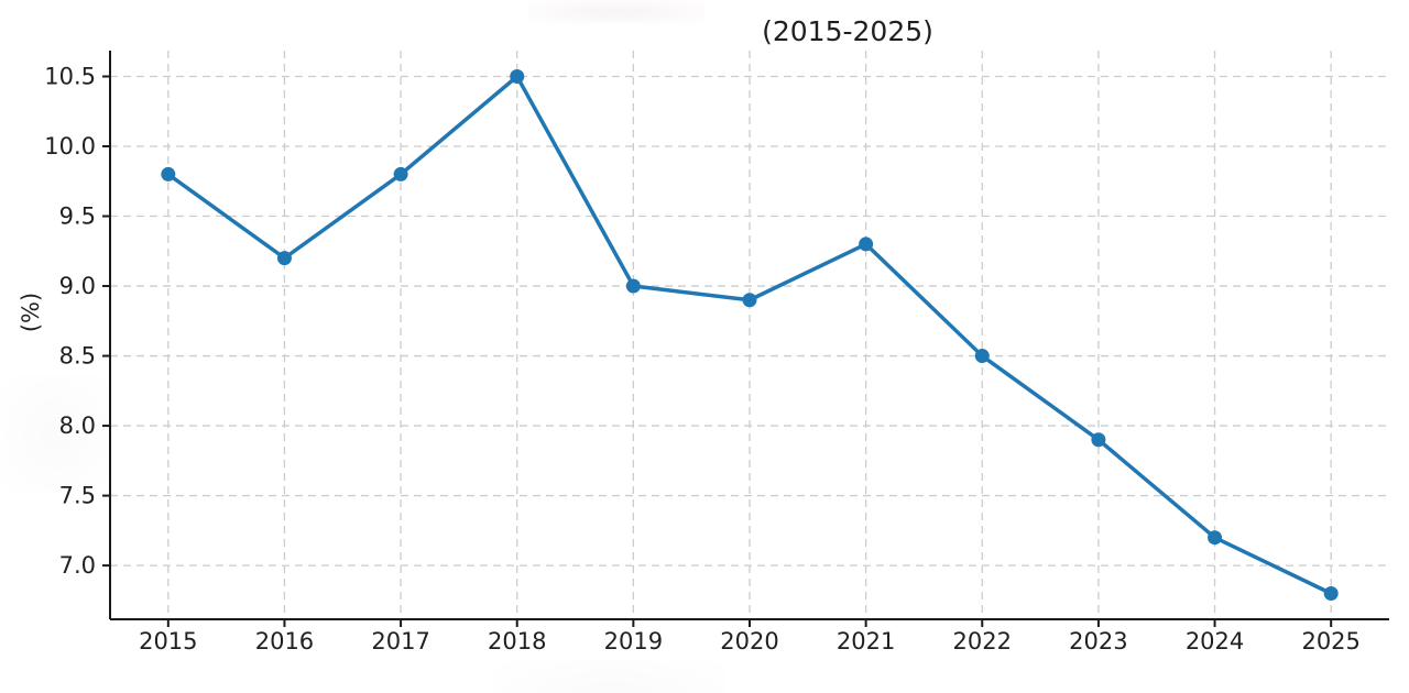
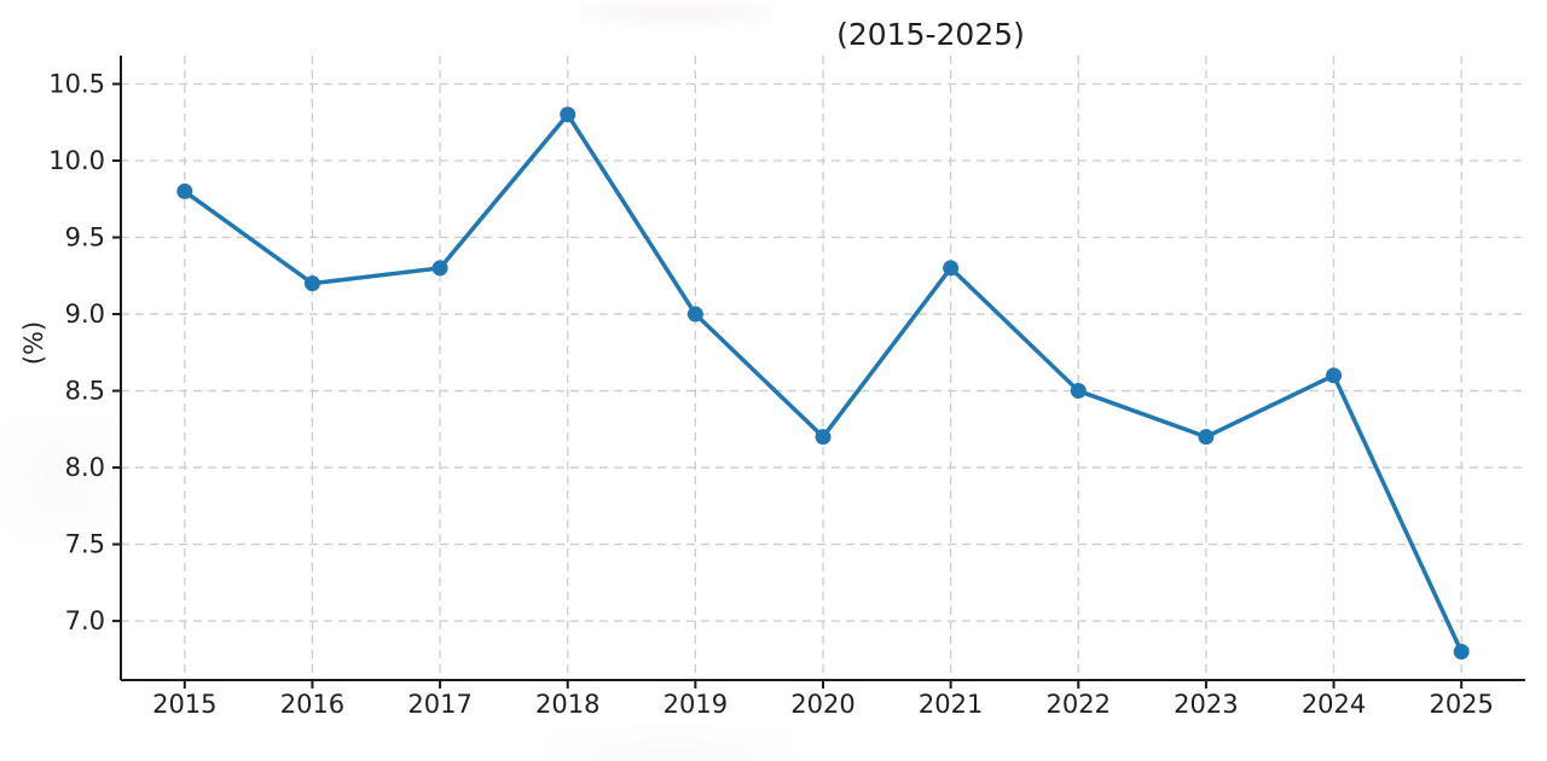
2017: 9.8 -> 9.3
2018: 10.5 -> 10.3
2020: 8.9 -> 8.2
2023: 7.9 -> 8.2
2024: 7.2 -> 8.6
